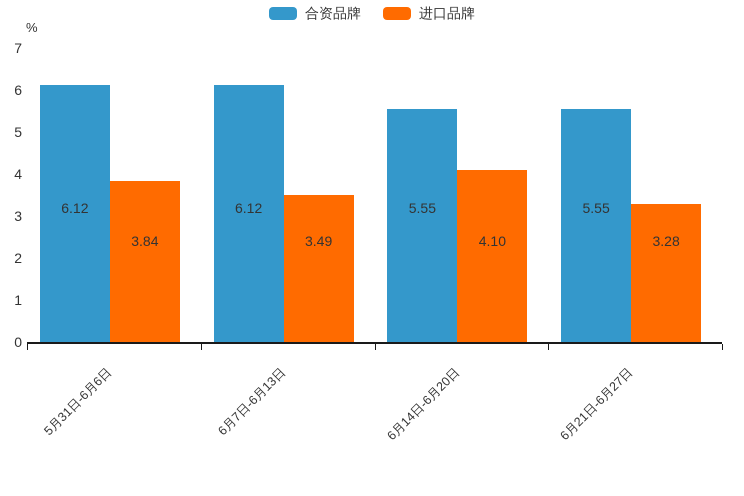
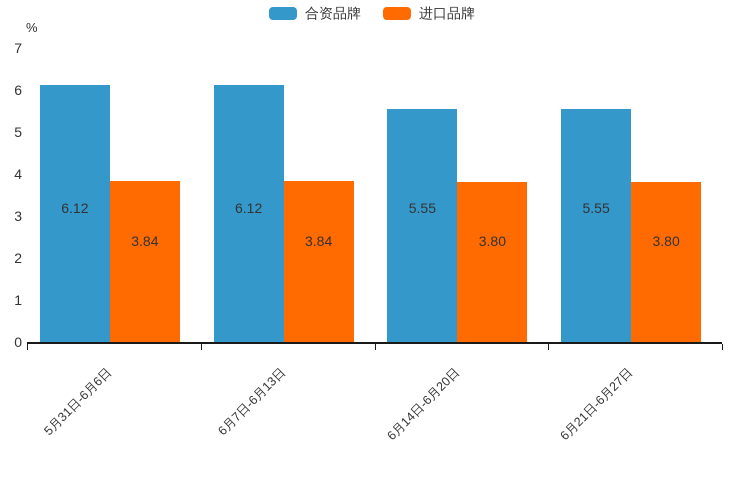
进口品牌/6月7日-6月13日: 3.49 -> 3.84
进口品牌/6月14日-6月20日: 4.10 -> 3.80
进口品牌/6月21日-6月27日: 3.28 -> 3.80
